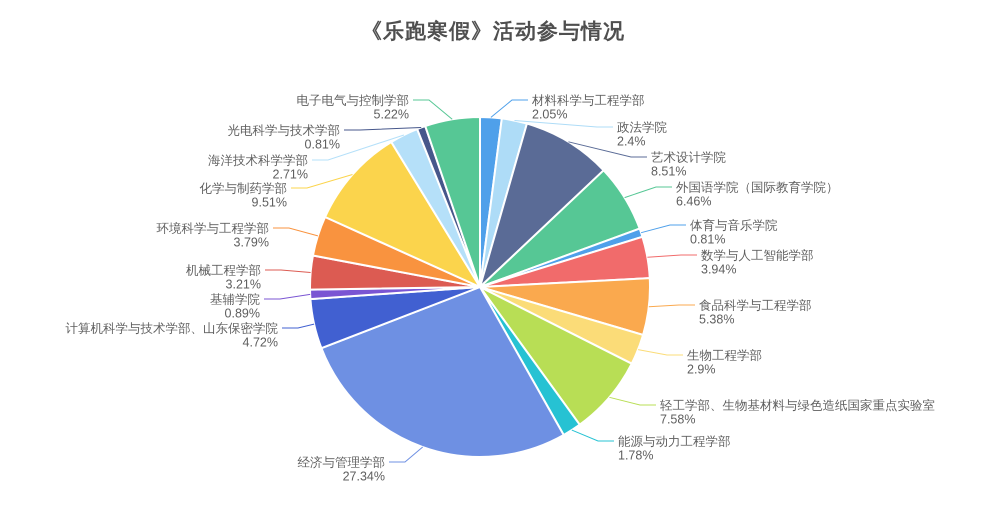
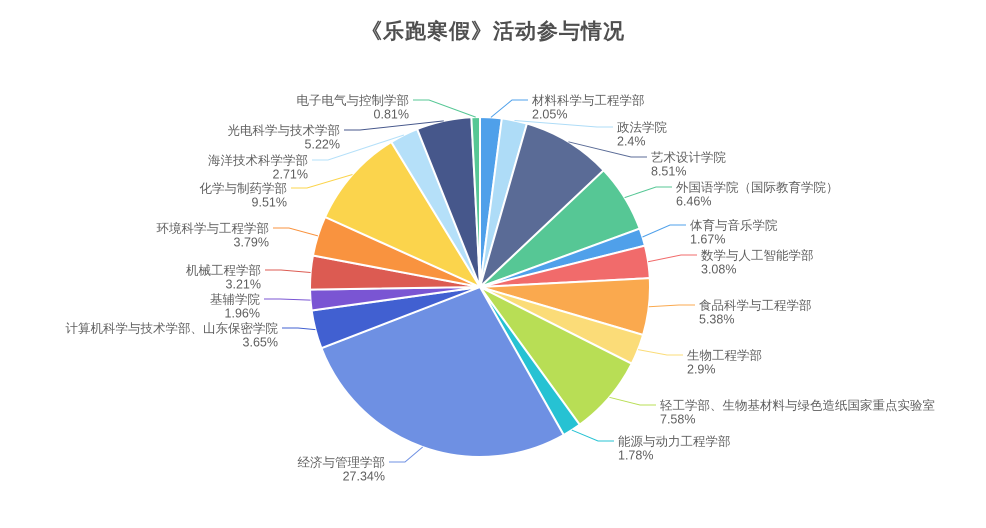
体育与音乐学院: 0.81% -> 1.67%
数学与人工智能学部: 3.94% -> 3.08%
计算机科学与技术学部、山东保密学院: 4.72% -> 3.65%
基辅学院: 0.89% -> 1.96%
光电科学与技术学部: 0.81% -> 5.22%
电子电气与控制学部: 5.22% -> 0.81%
